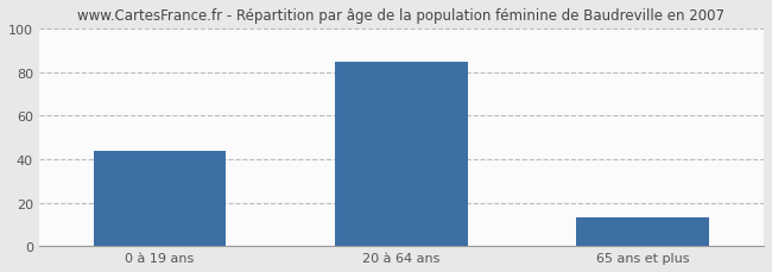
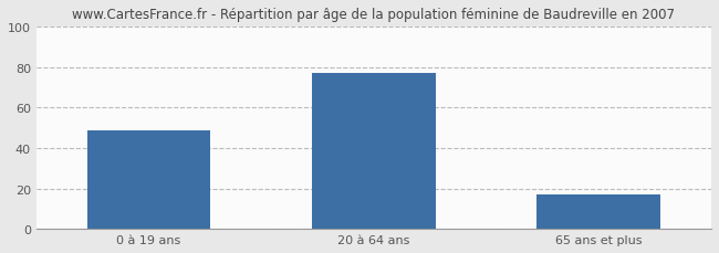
0 à 19 ans: 44 -> 49
20 à 64 ans: 85 -> 77
65 ans et plus: 13 -> 17
